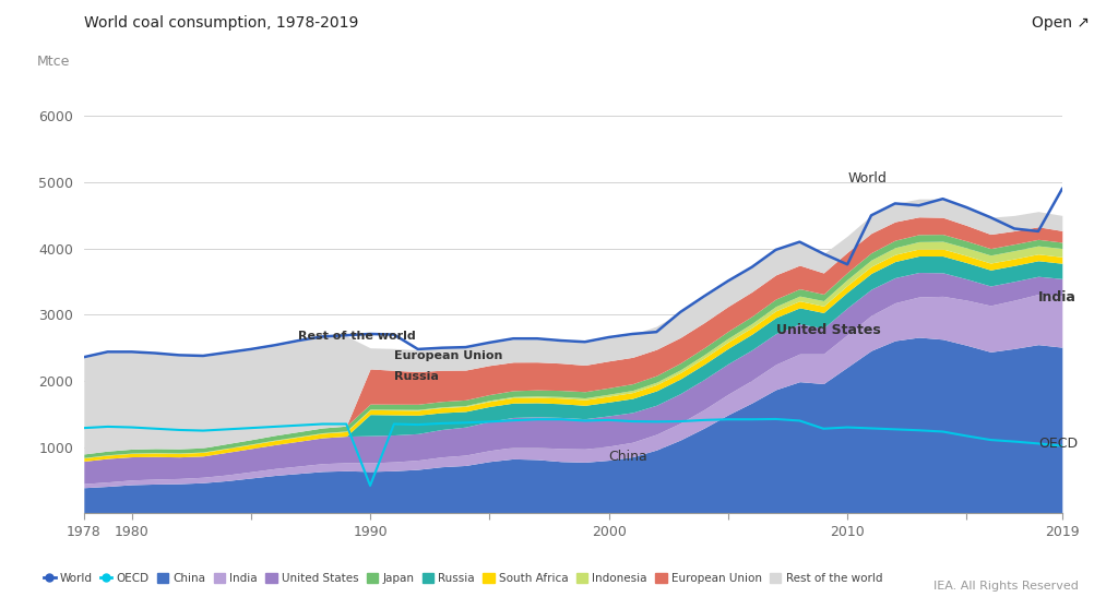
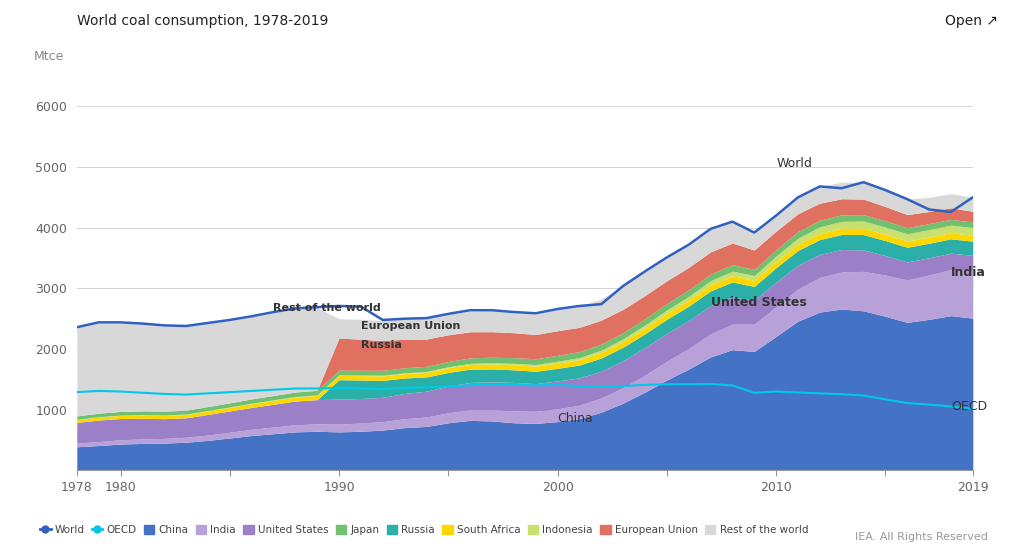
OECD/1990: 420 -> 1360
World/2010: 3760 -> 4200
World/2019: 4900 -> 4500
